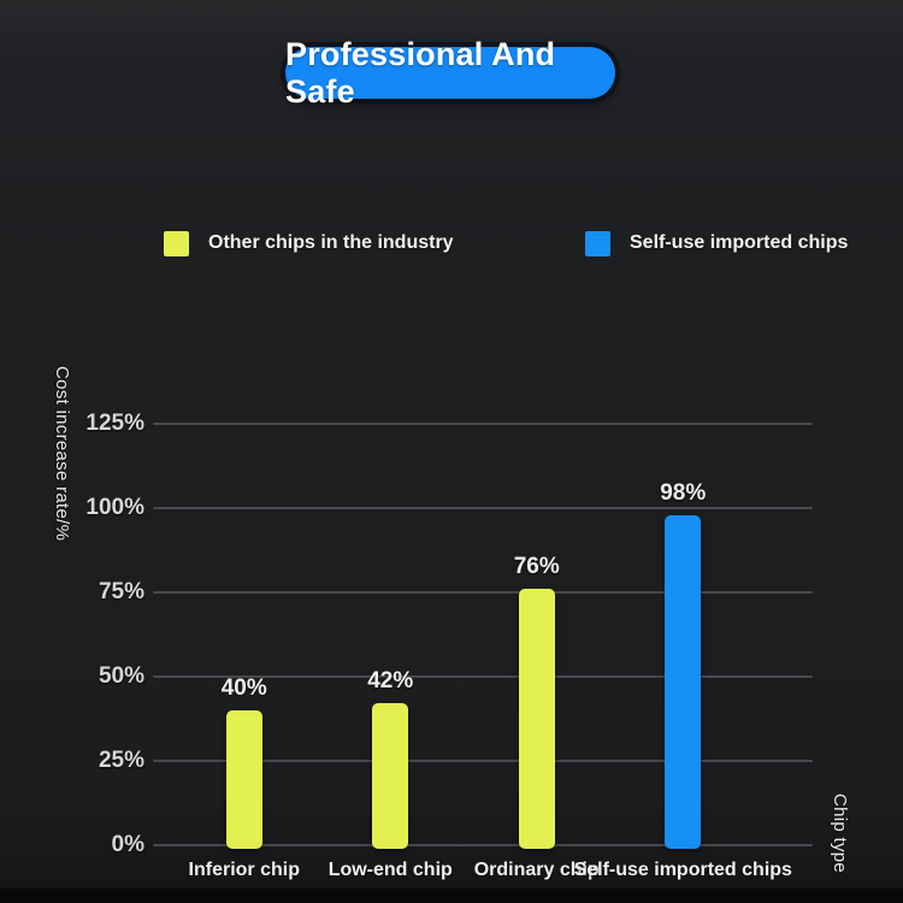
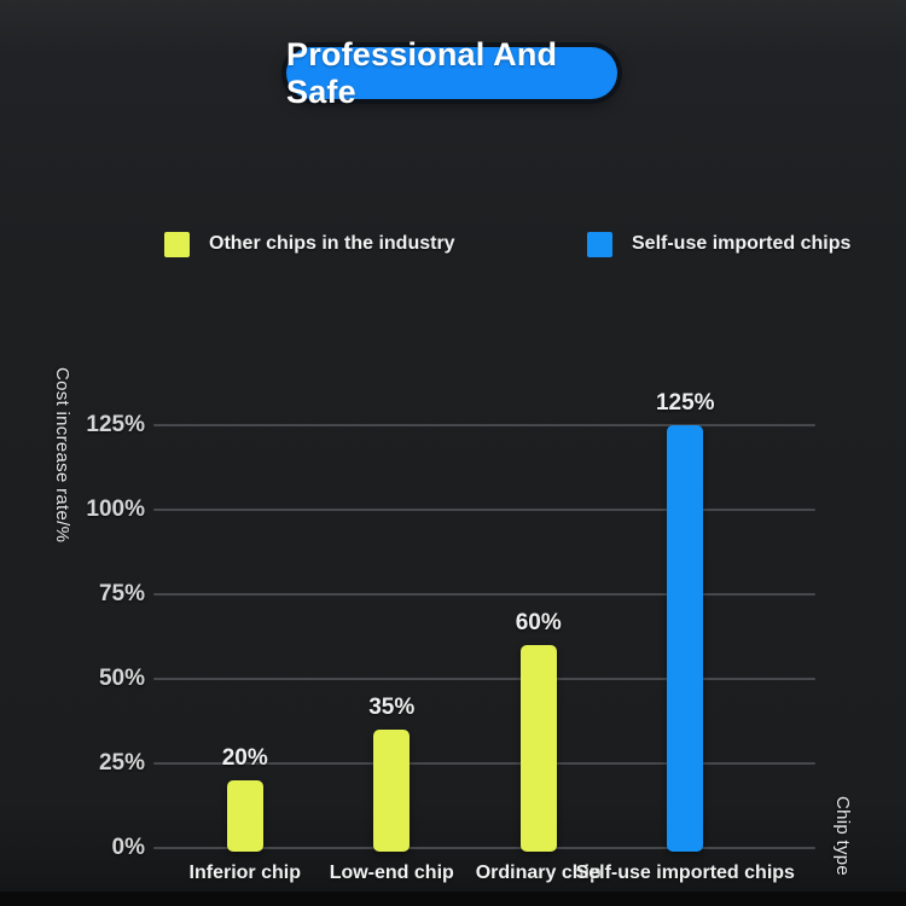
Inferior chip: 40% -> 20%
Low-end chip: 42% -> 35%
Ordinary chip: 76% -> 60%
Self-use imported chips: 98% -> 125%
